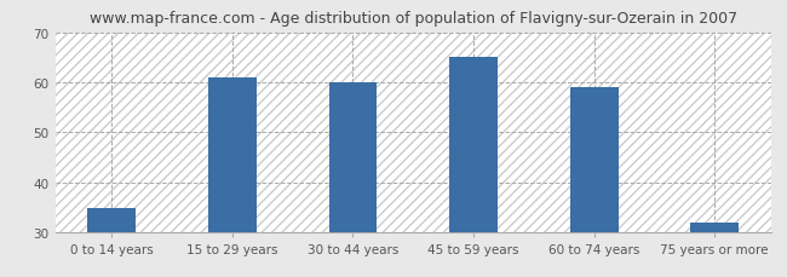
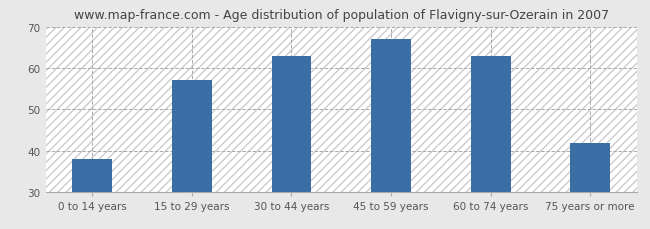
0 to 14 years: 35 -> 38
15 to 29 years: 61 -> 57
30 to 44 years: 60 -> 63
45 to 59 years: 65 -> 67
60 to 74 years: 59 -> 63
75 years or more: 32 -> 42
